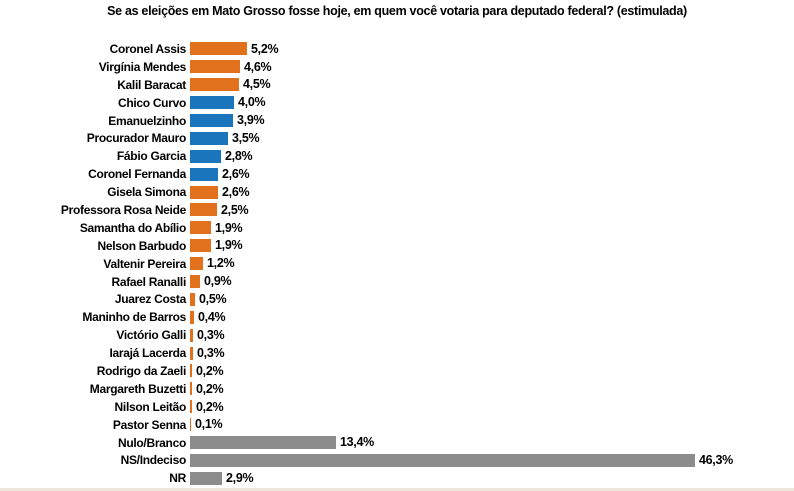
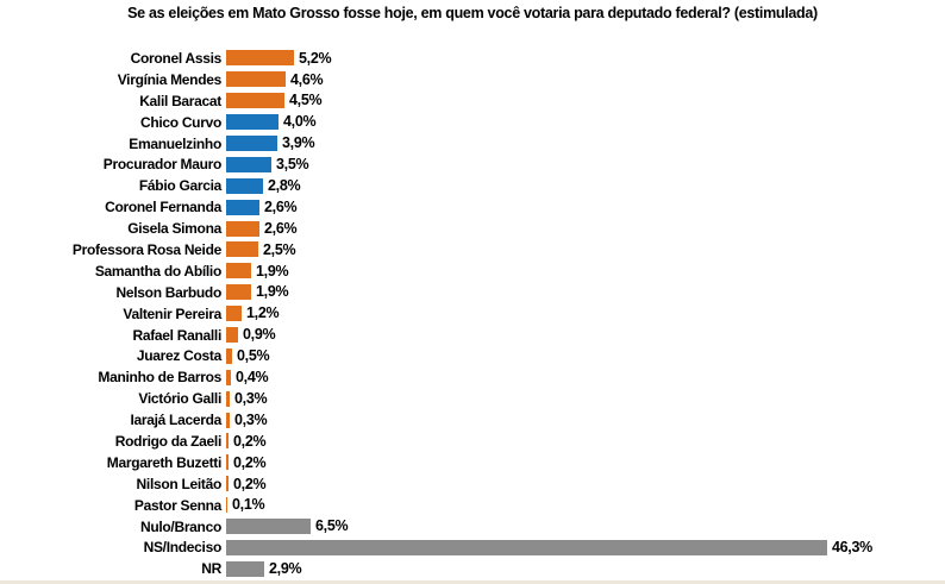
Nulo/Branco: 13,4% -> 6,5%
